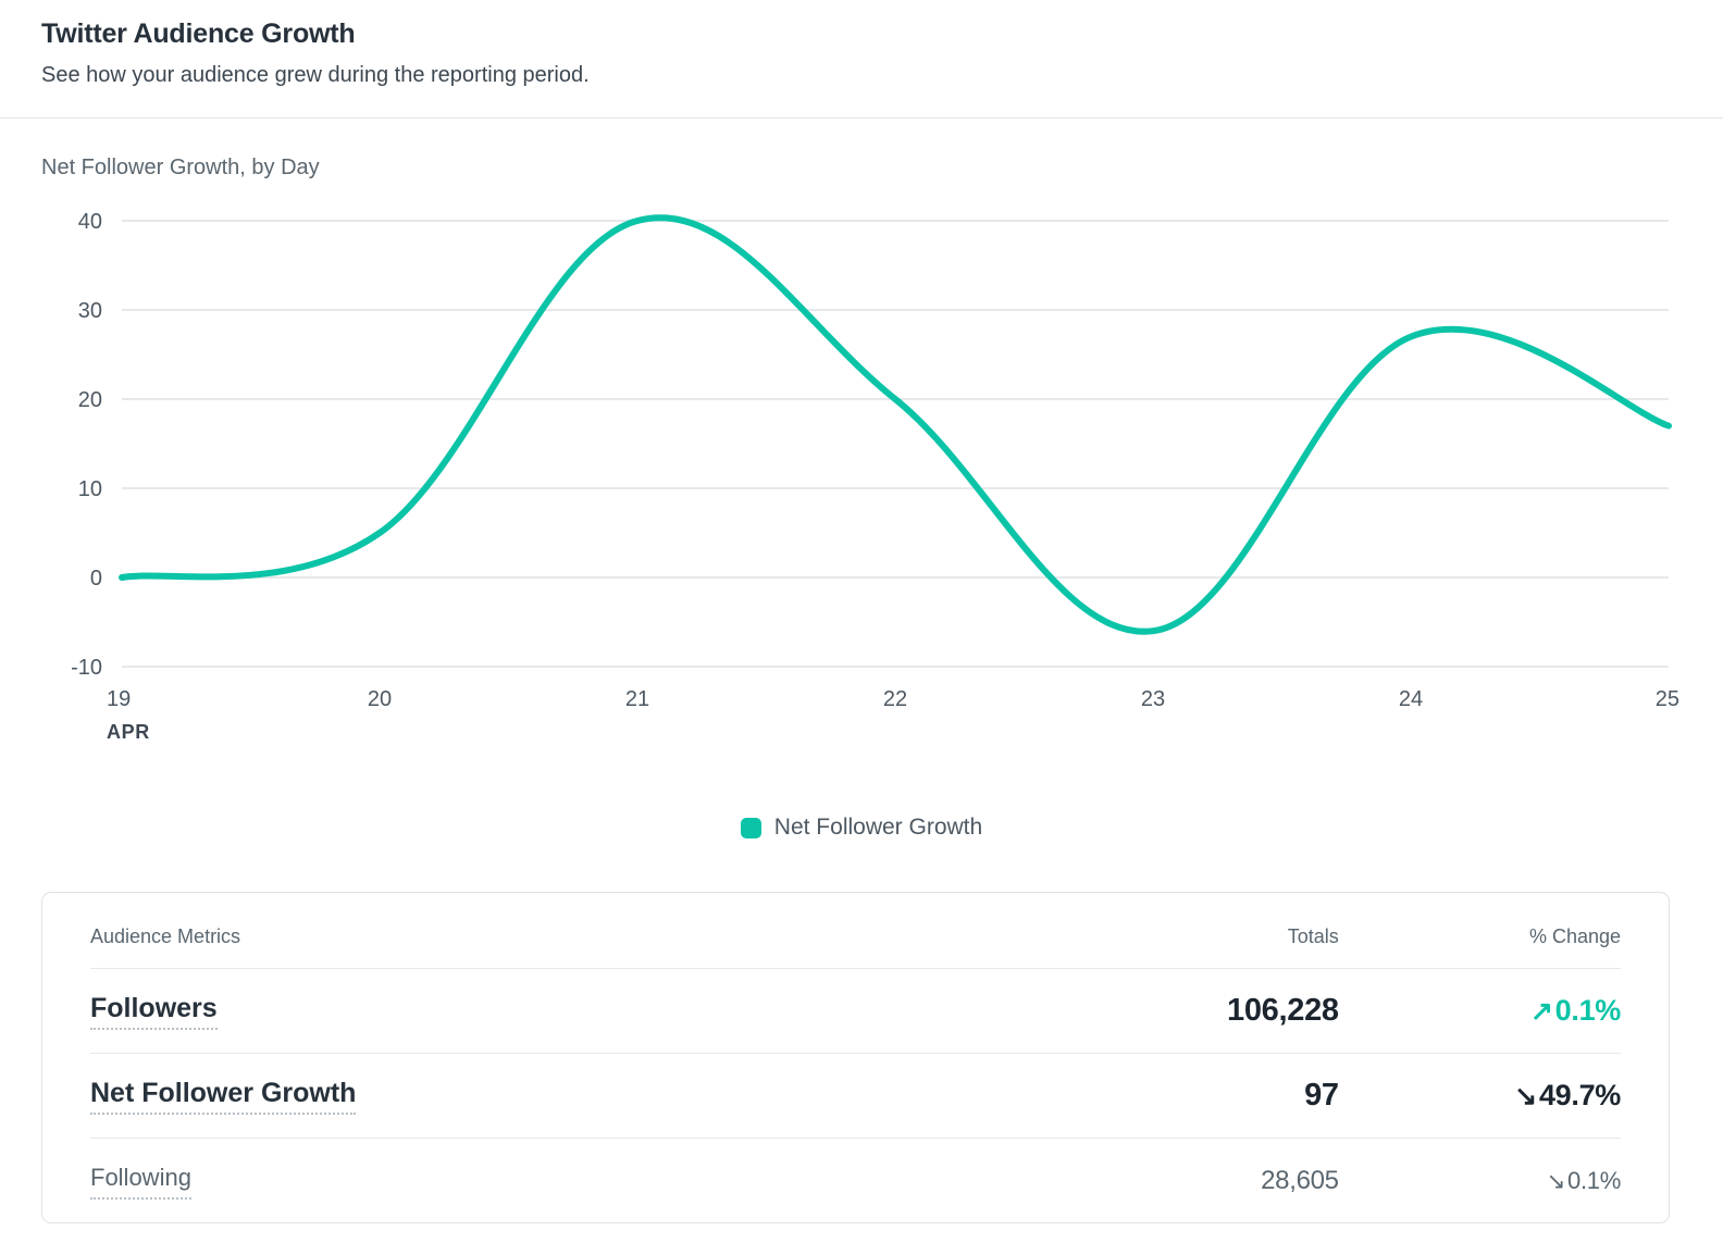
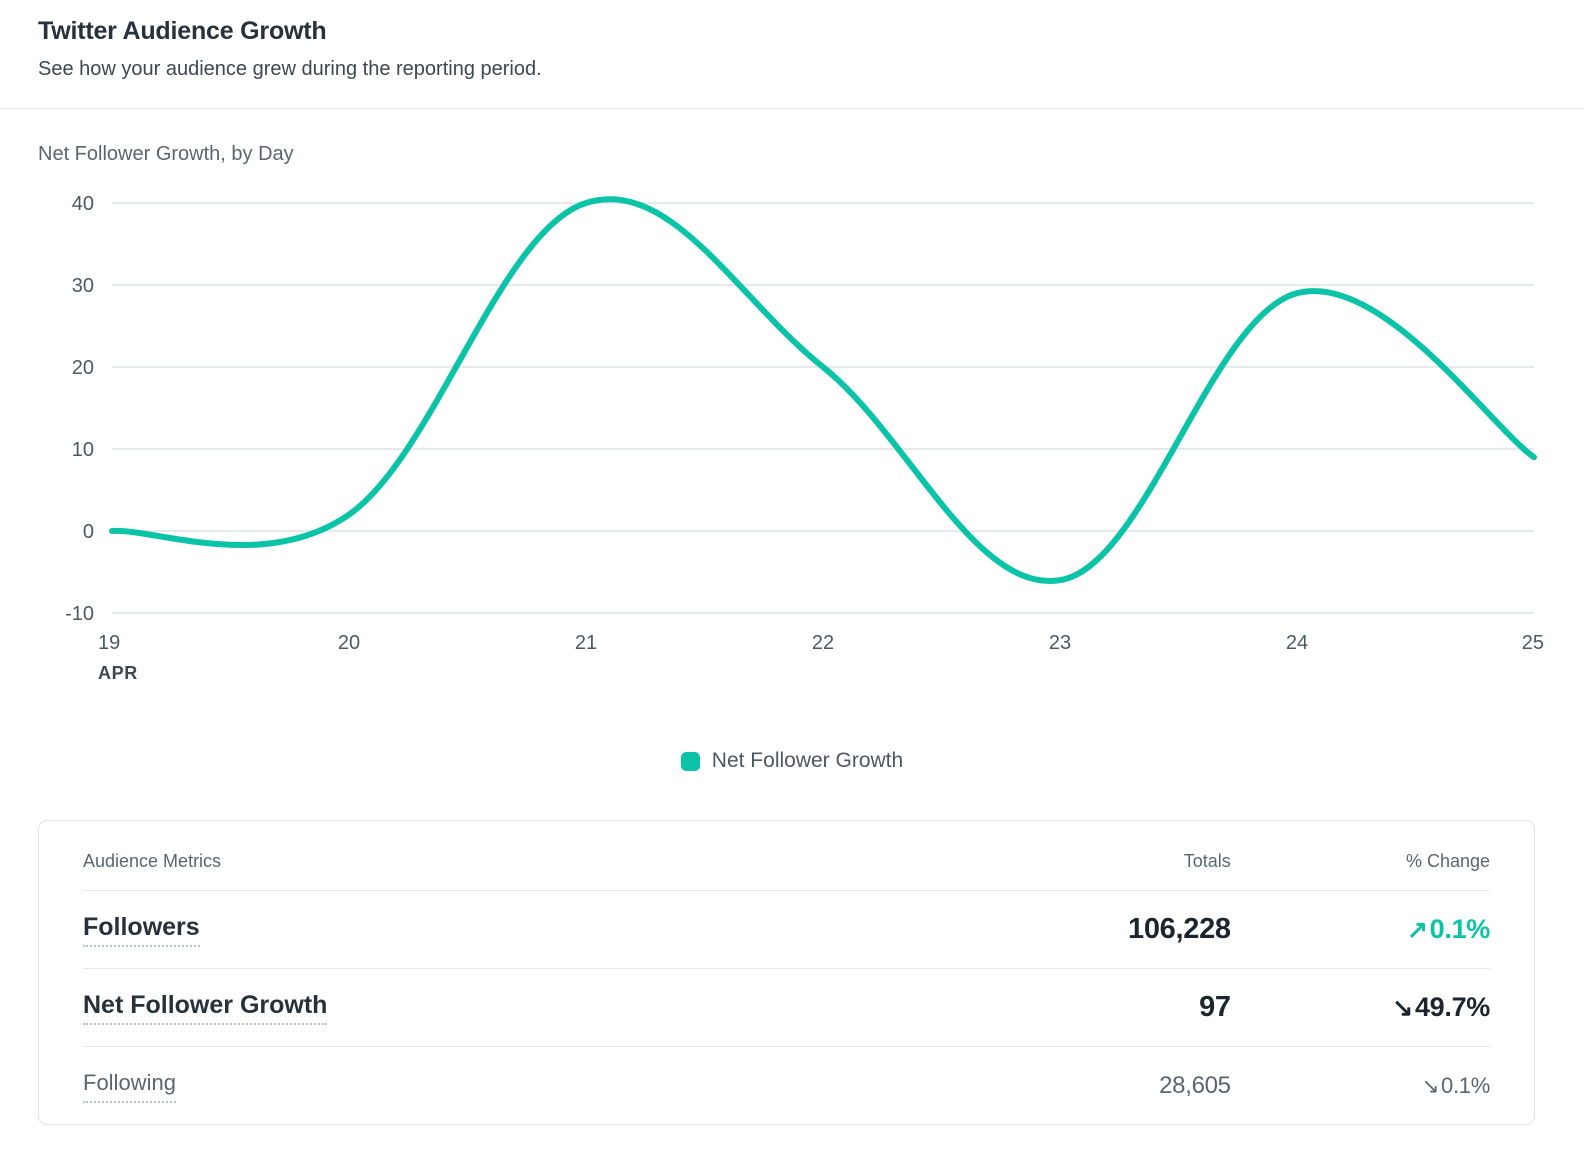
20: 5 -> 2
24: 27 -> 29
25: 17 -> 9
